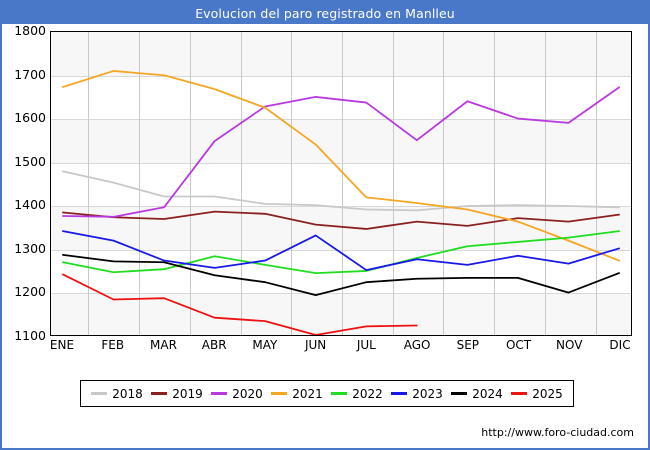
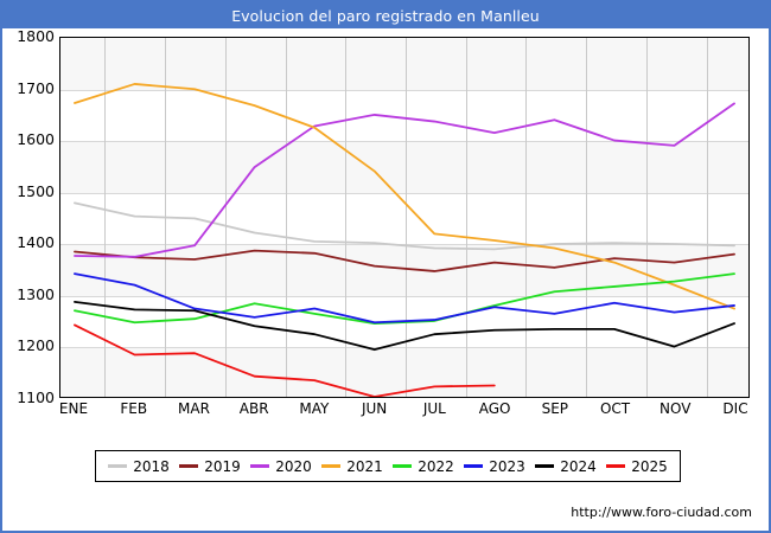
2018/MAR: 1420 -> 1450
2023/JUN: 1330 -> 1240
2020/AGO: 1550 -> 1620
2023/DIC: 1300 -> 1280
